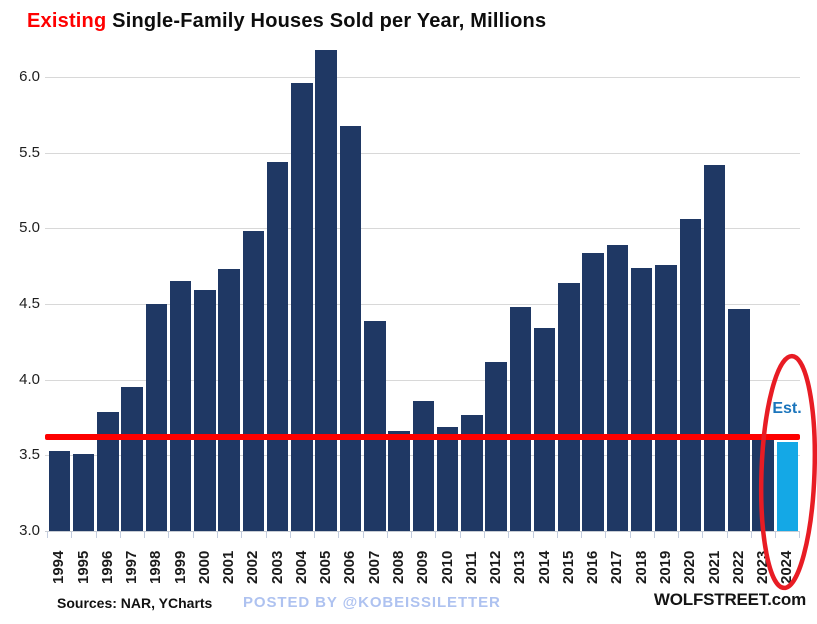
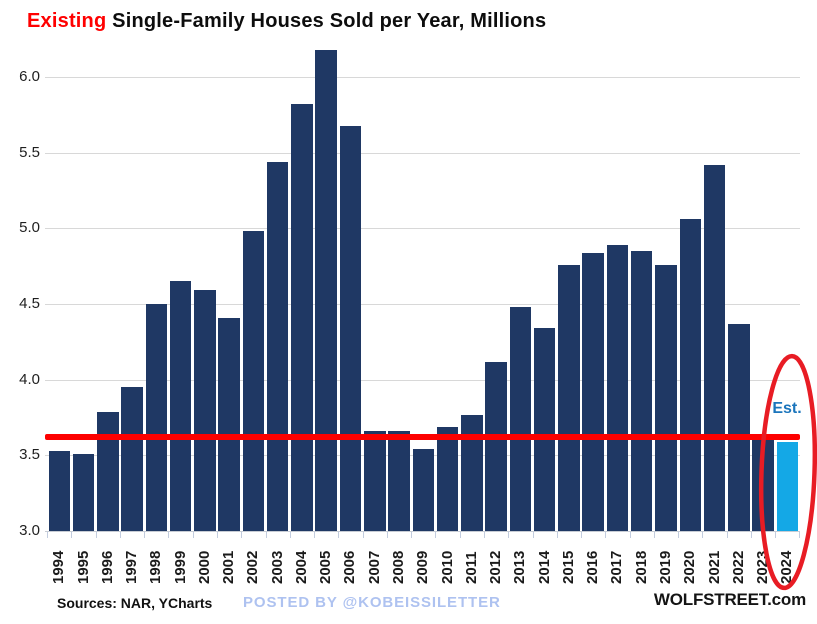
2001: 4.73 -> 4.41
2004: 5.96 -> 5.82
2007: 4.39 -> 3.66
2009: 3.86 -> 3.54
2015: 4.64 -> 4.76
2018: 4.74 -> 4.85
2022: 4.47 -> 4.37
